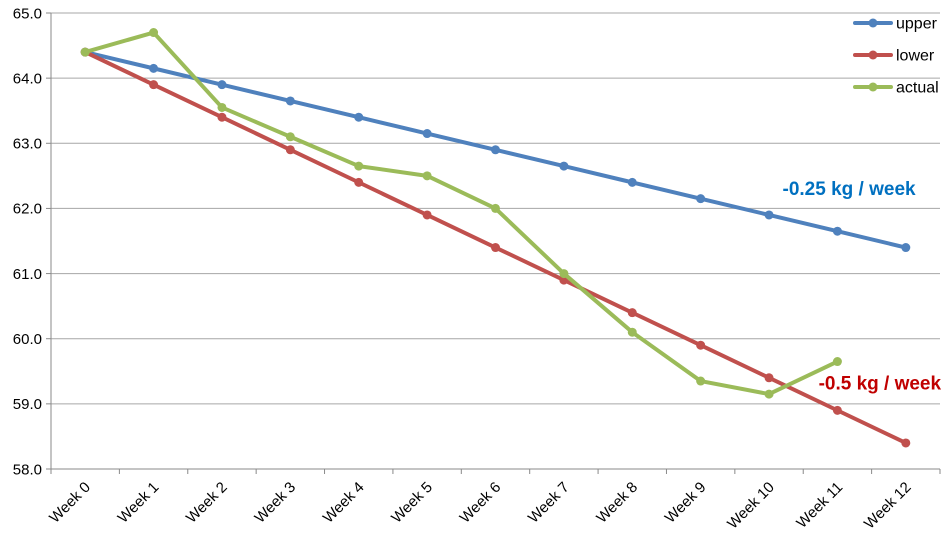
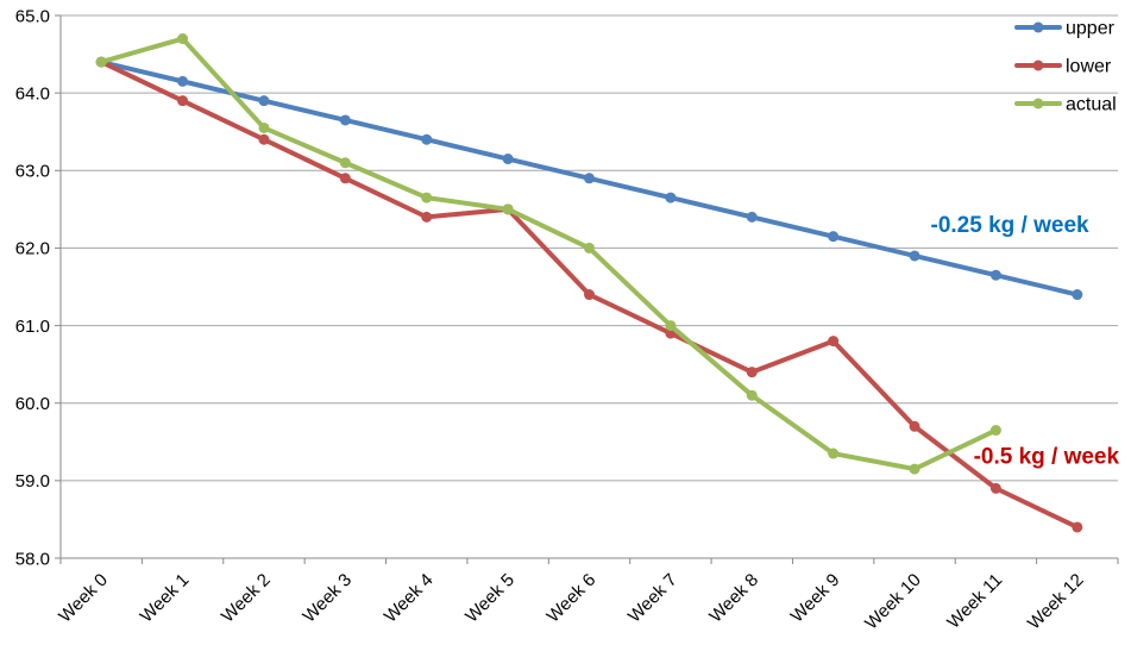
lower/Week 5: 61.9 -> 62.5
lower/Week 9: 59.9 -> 60.8
lower/Week 10: 59.4 -> 59.7
